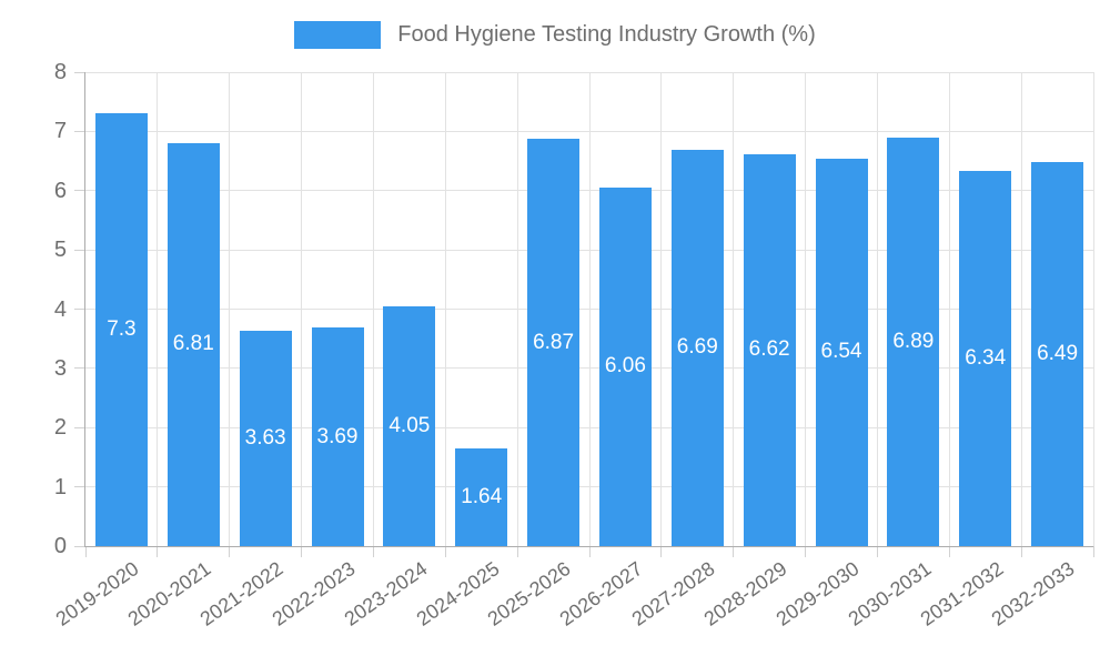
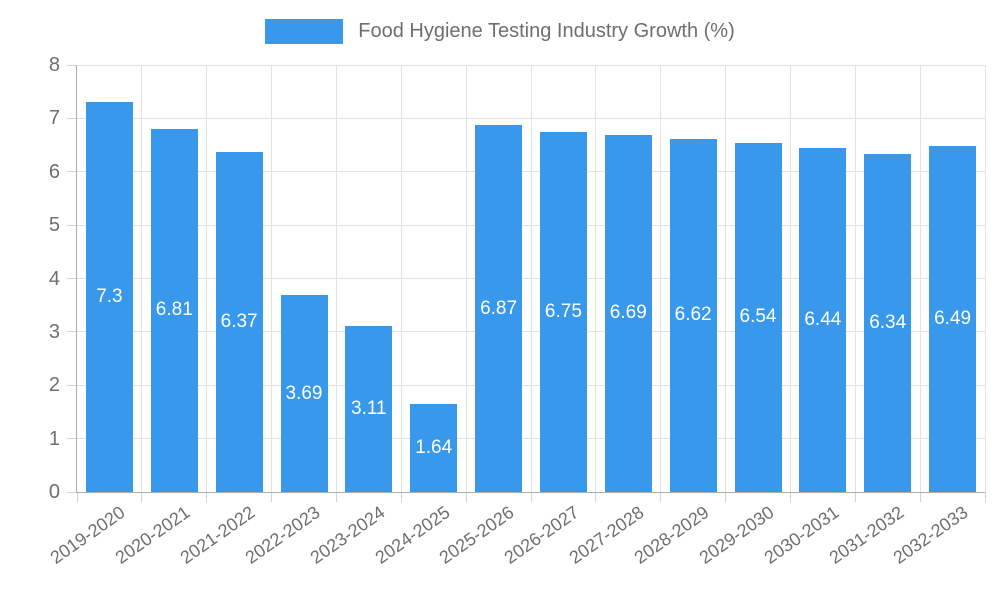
2021-2022: 3.63 -> 6.37
2023-2024: 4.05 -> 3.11
2026-2027: 6.06 -> 6.75
2030-2031: 6.89 -> 6.44
